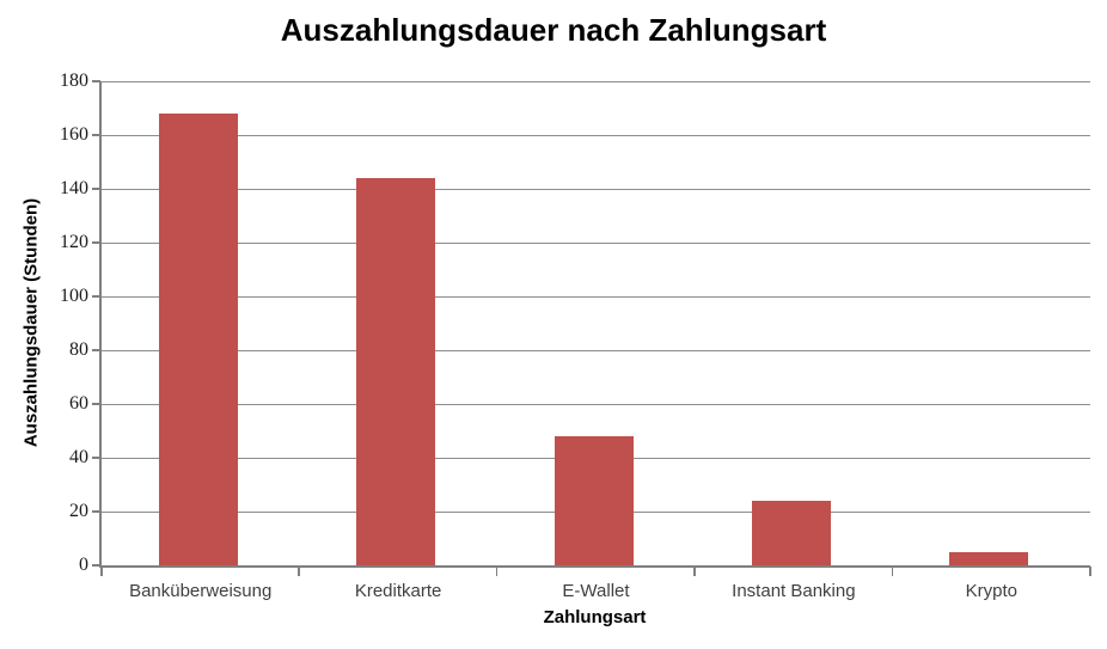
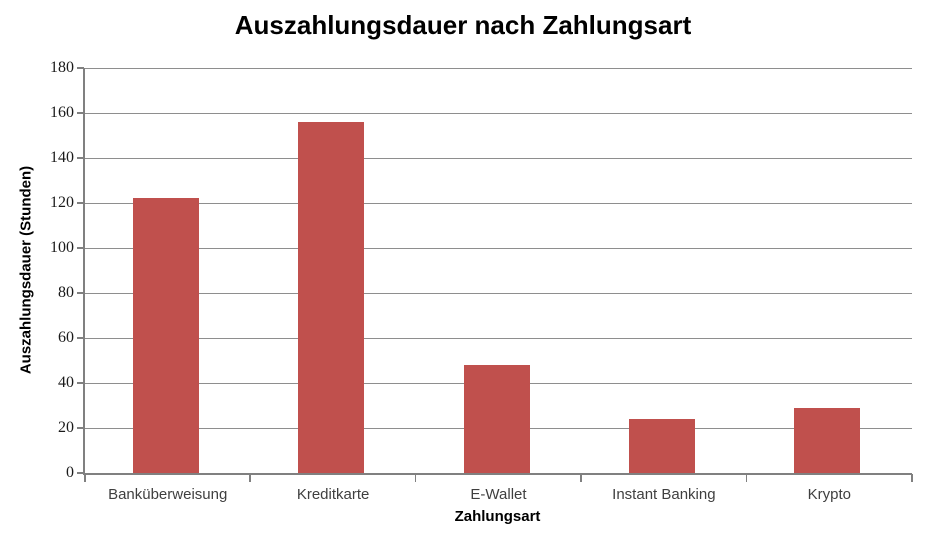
Banküberweisung: 168 -> 122
Kreditkarte: 144 -> 156
Krypto: 5 -> 29
